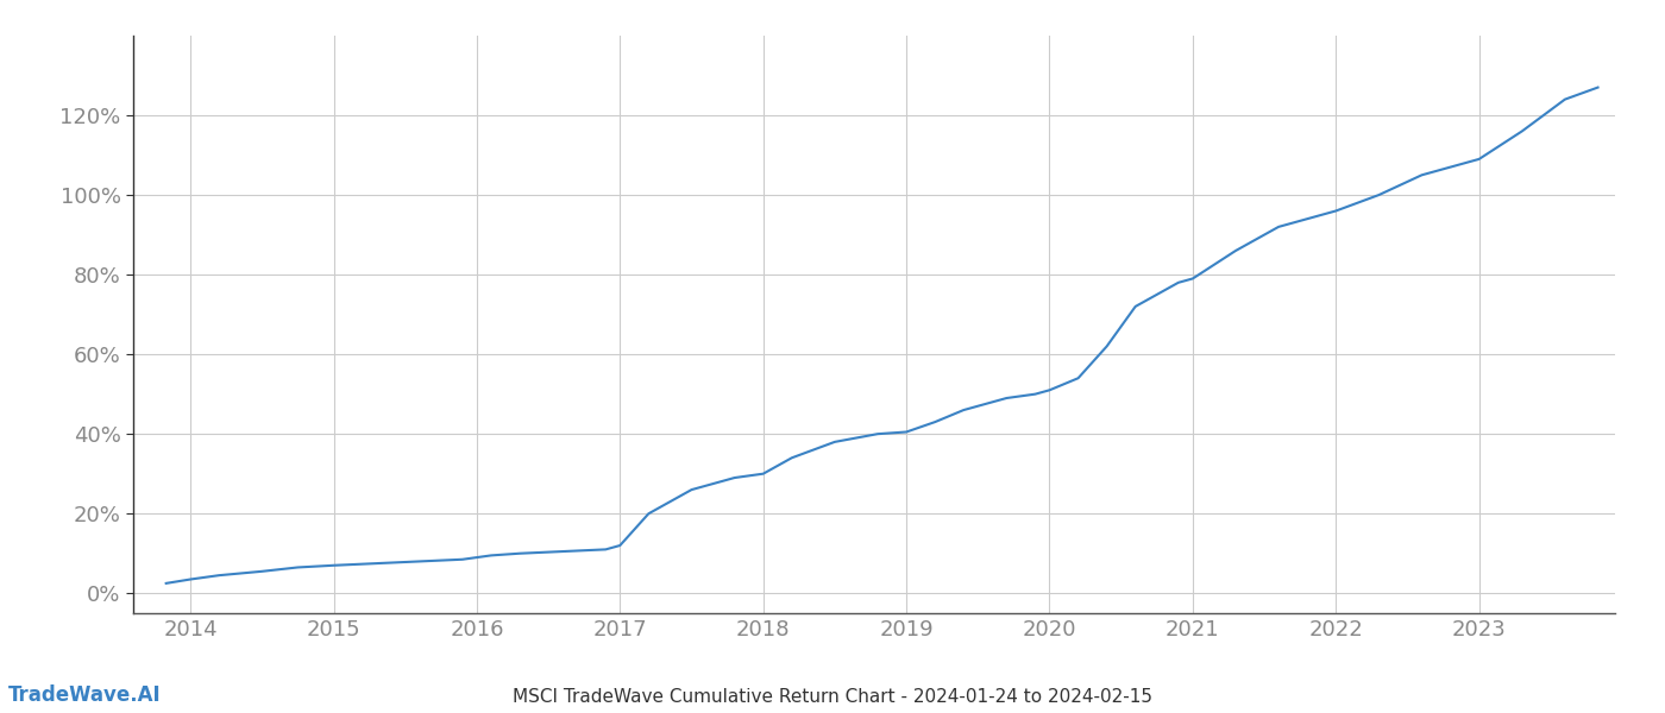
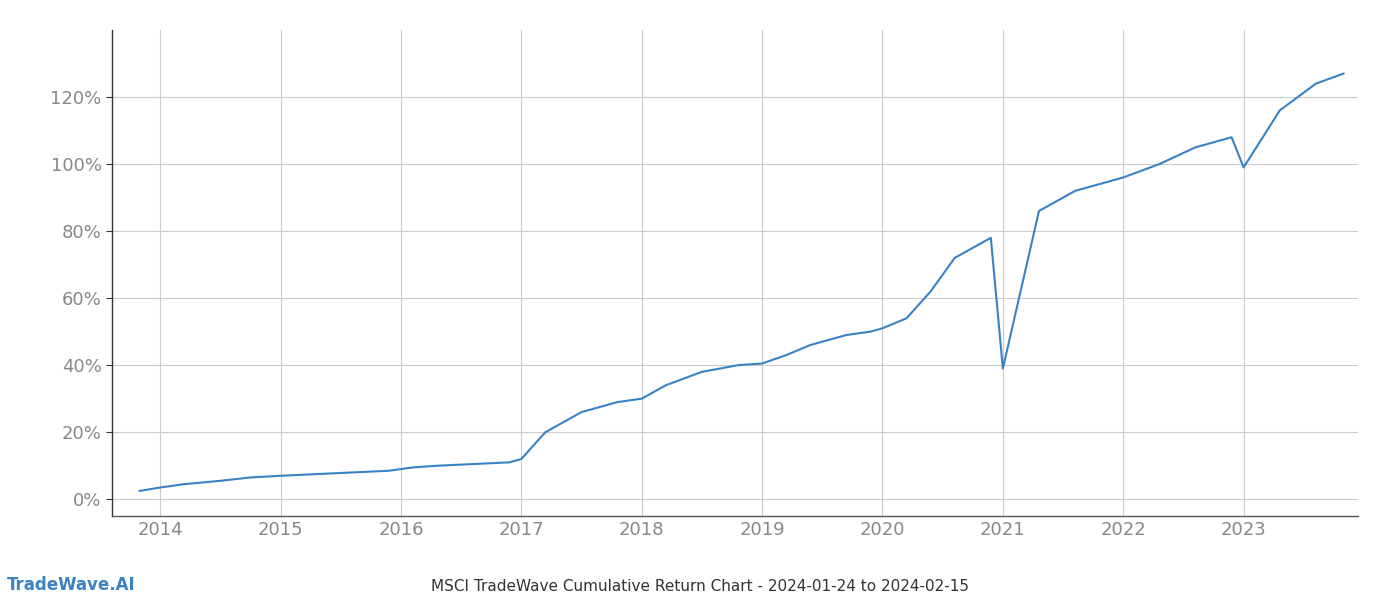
2021: 79.0% -> 39.0%
2023: 109.0% -> 99.0%
